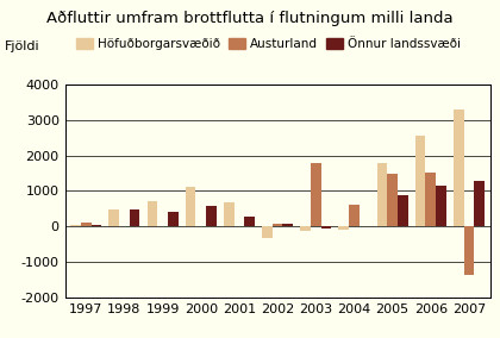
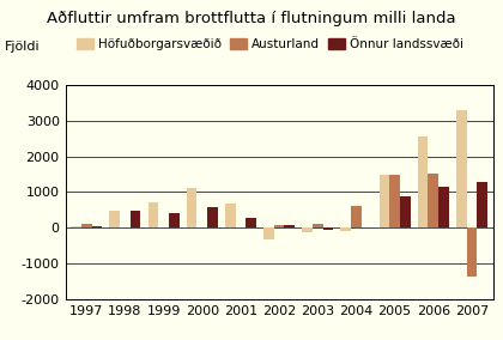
Austurland/2003: 1800 -> 100
Höfuðborgarsvæðið/2005: 1800 -> 1500
